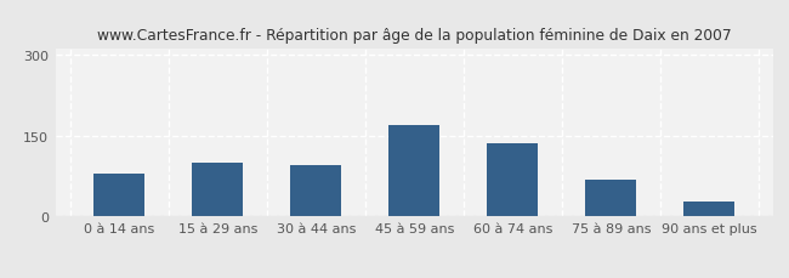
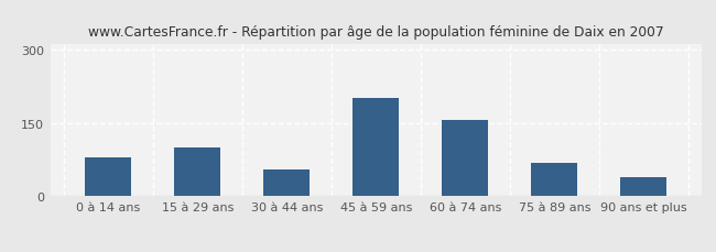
30 à 44 ans: 95 -> 55
45 à 59 ans: 170 -> 200
60 à 74 ans: 135 -> 155
90 ans et plus: 28 -> 40
